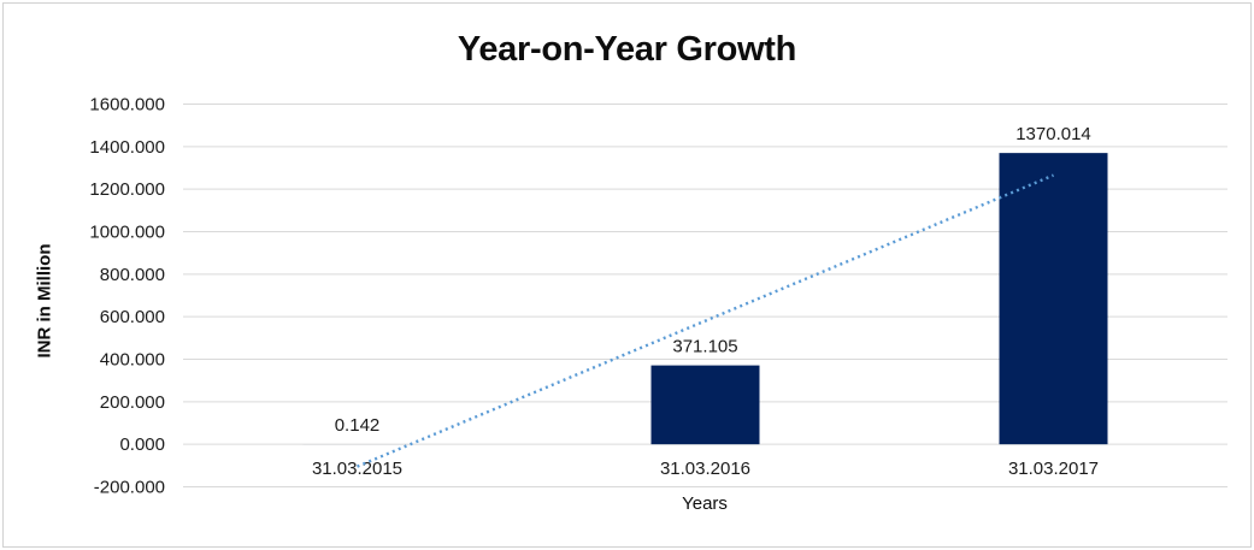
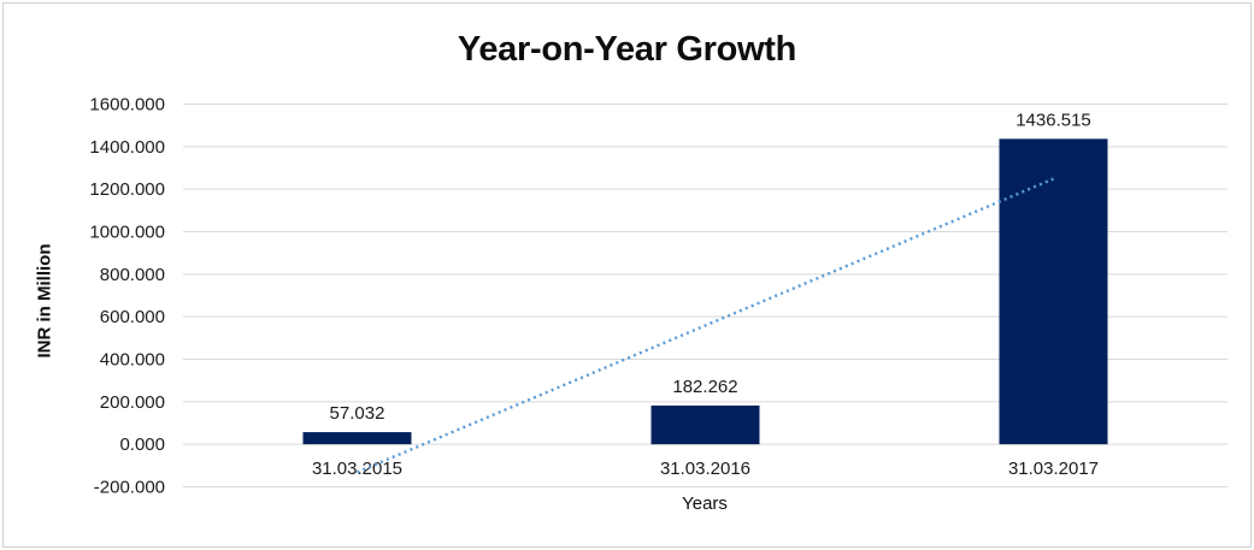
31.03.2015: 0.142 -> 57.032
31.03.2016: 371.105 -> 182.262
31.03.2017: 1370.014 -> 1436.515
